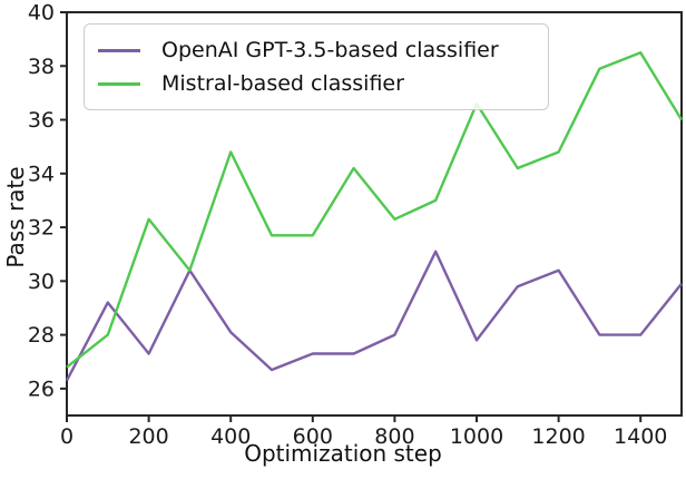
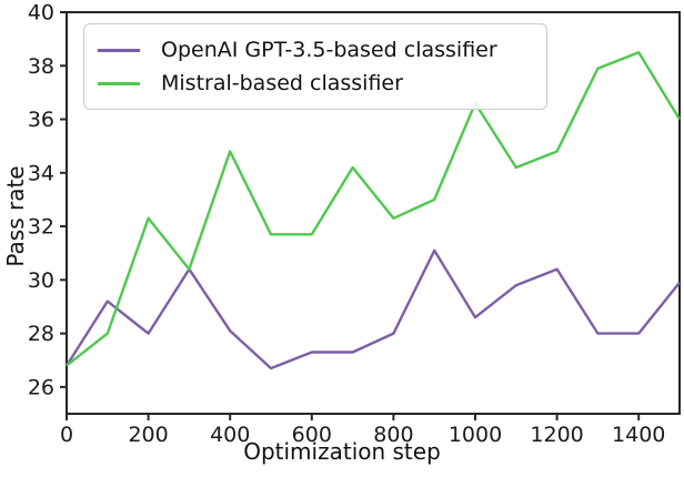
OpenAI GPT-3.5-based classifier/0: 26.3 -> 26.8
OpenAI GPT-3.5-based classifier/200: 27.3 -> 28.0
OpenAI GPT-3.5-based classifier/1000: 27.8 -> 28.6
